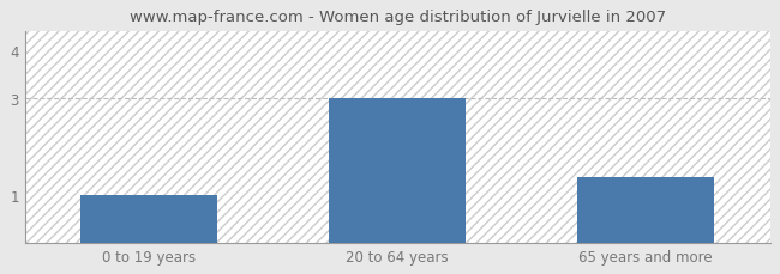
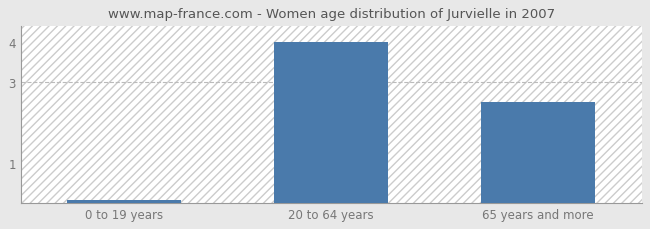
0 to 19 years: 1.00 -> 0.07
20 to 64 years: 3.00 -> 4.00
65 years and more: 1.35 -> 2.50
